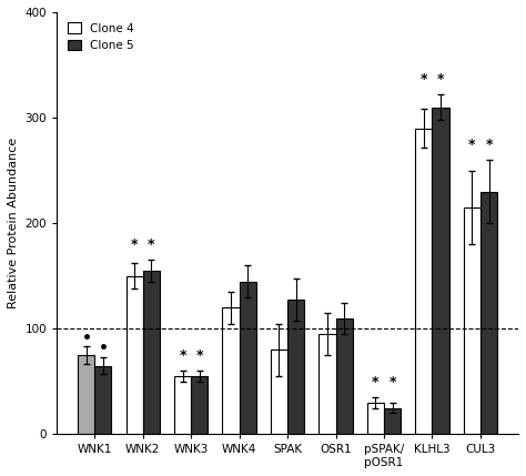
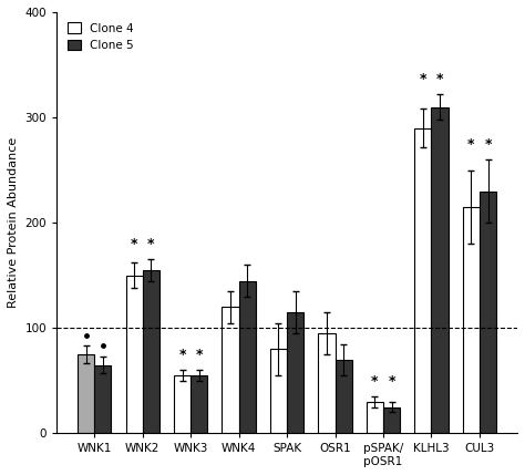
Clone 5/SPAK: 128 -> 115
Clone 5/OSR1: 110 -> 70
